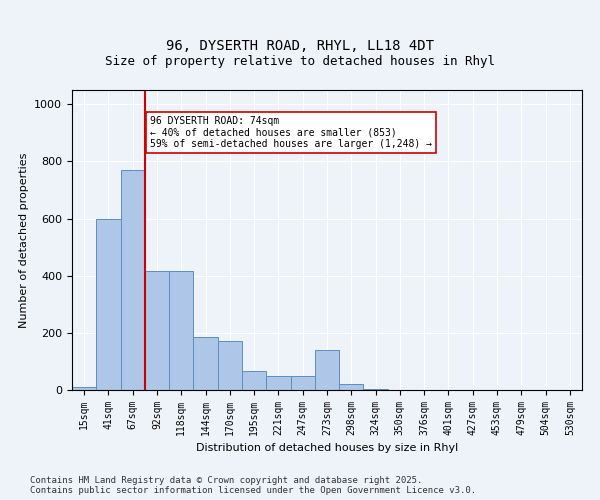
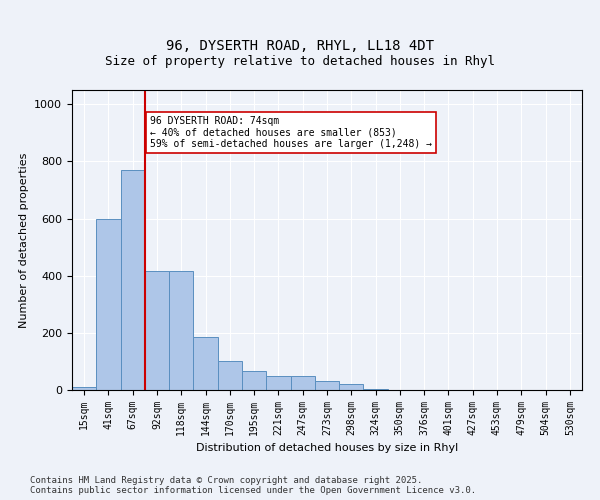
170sqm: 170 -> 100
273sqm: 140 -> 30
